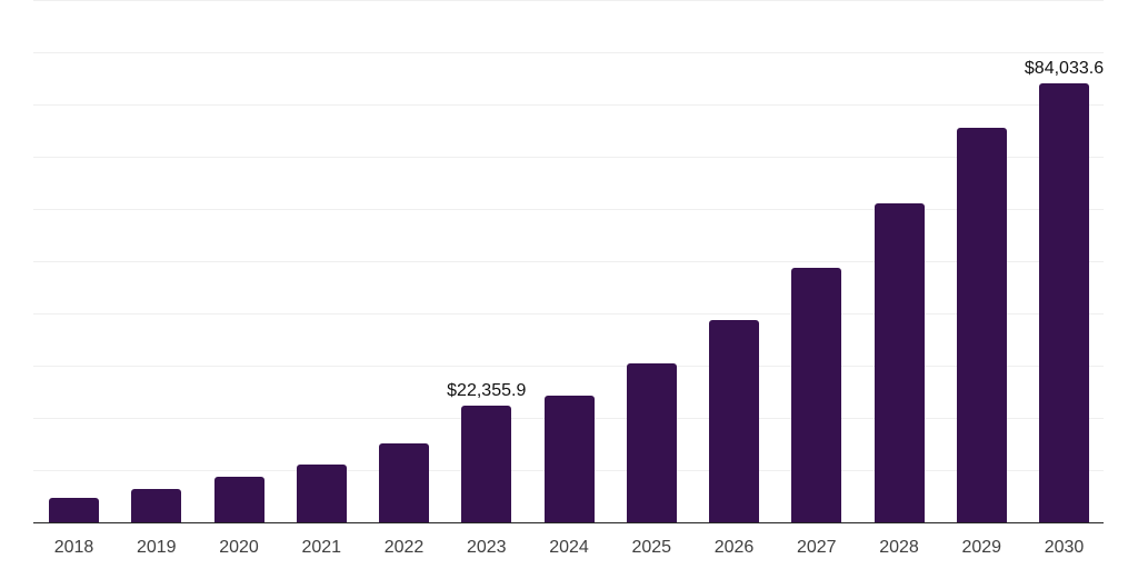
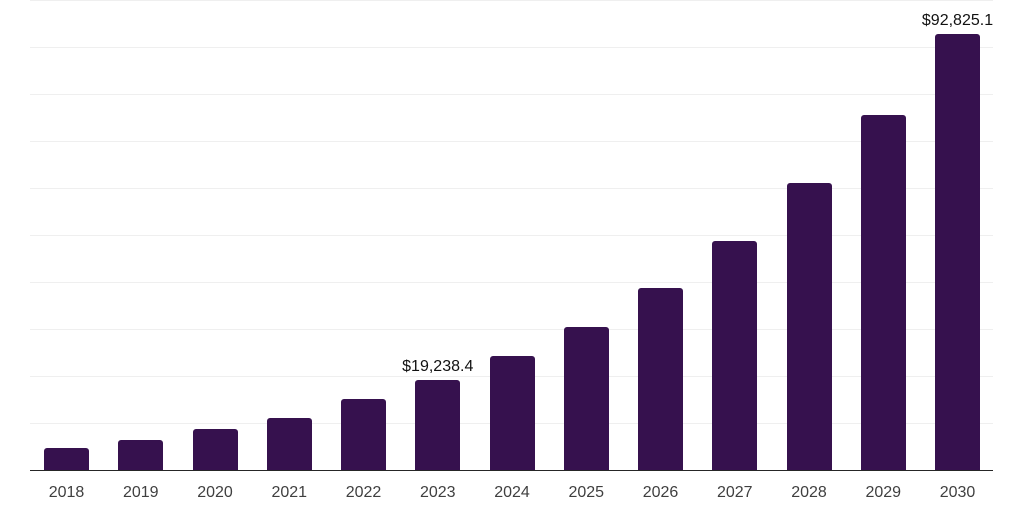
2023: $22,355.9 -> $19,238.4
2030: $84,033.6 -> $92,825.1
